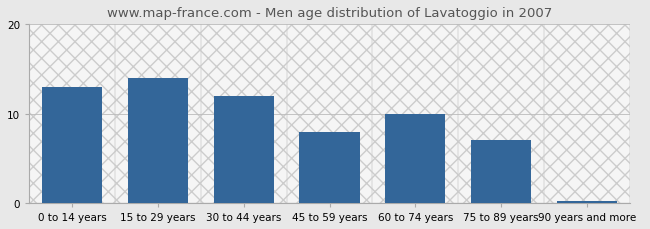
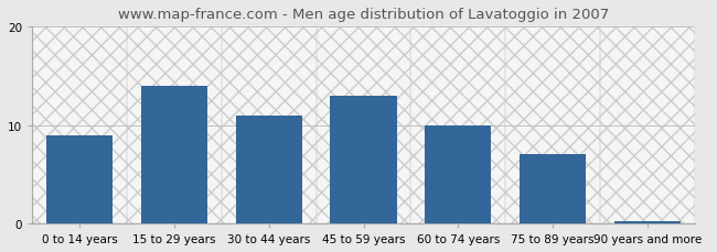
0 to 14 years: 13.0 -> 9.0
30 to 44 years: 12.0 -> 11.0
45 to 59 years: 8.0 -> 13.0
